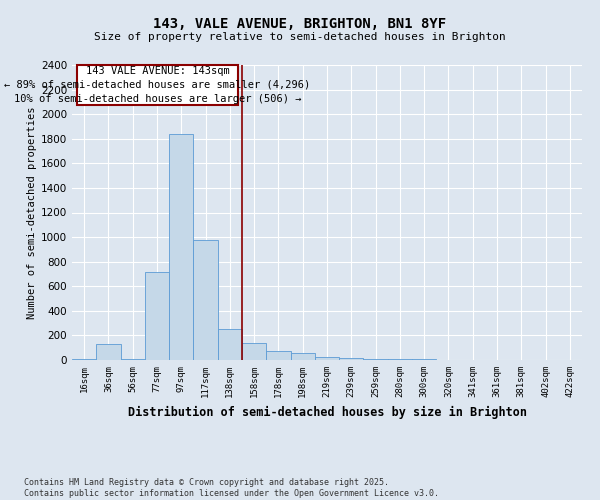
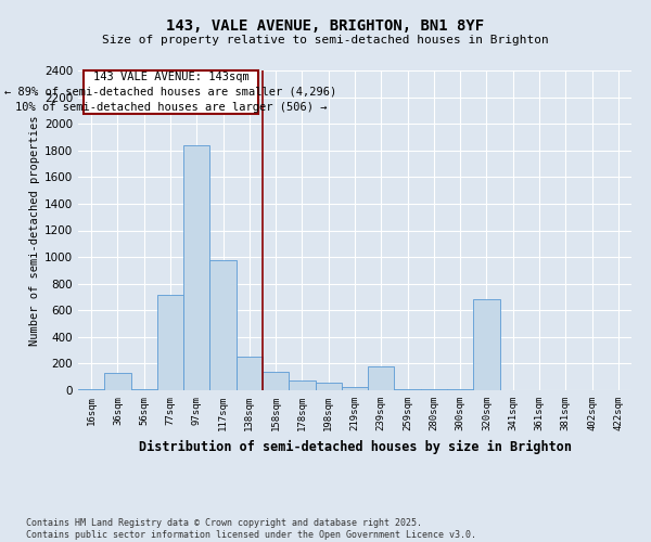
239sqm: 20 -> 180
320sqm: 0 -> 680
